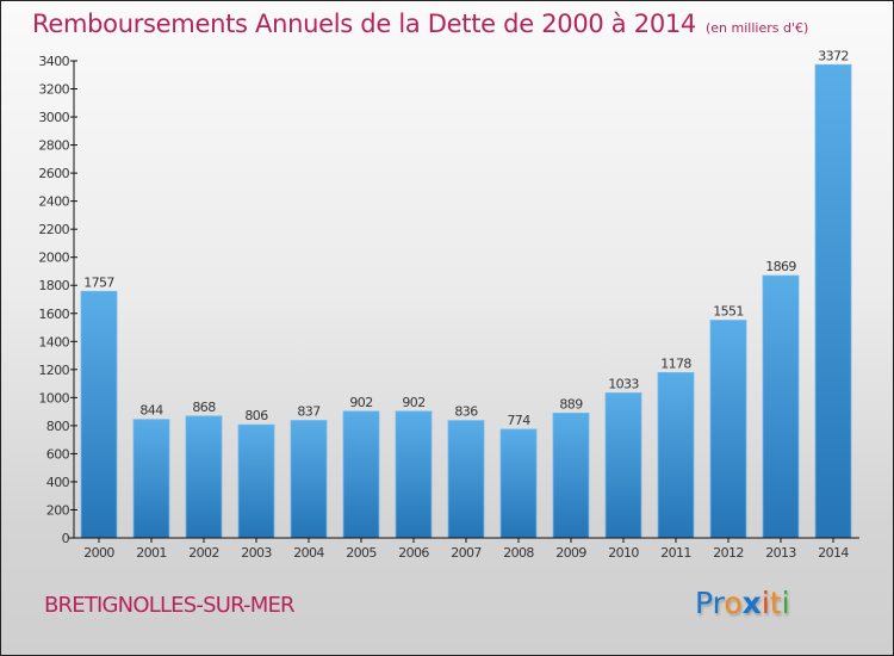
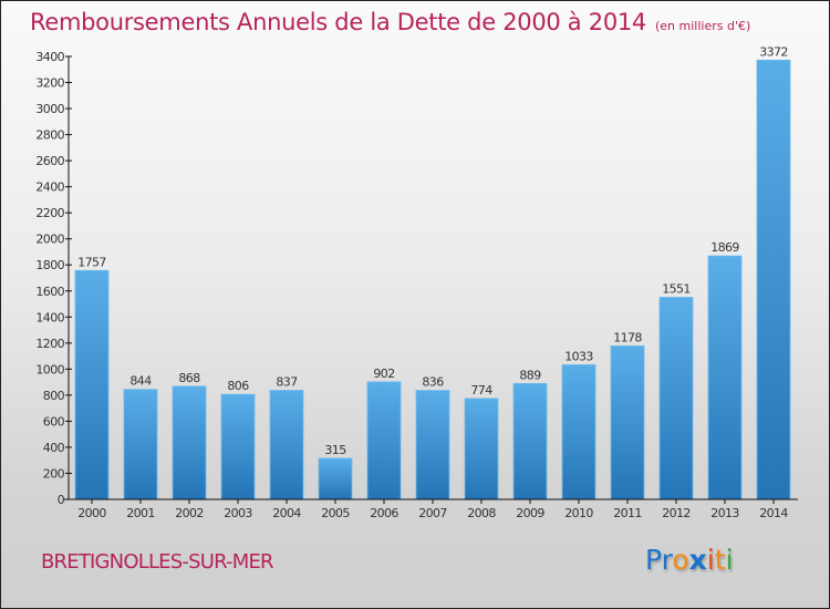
2005: 902 -> 315
